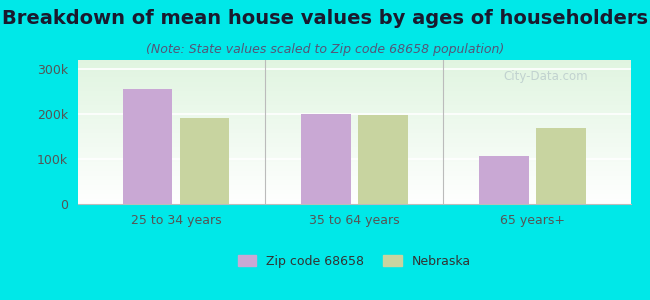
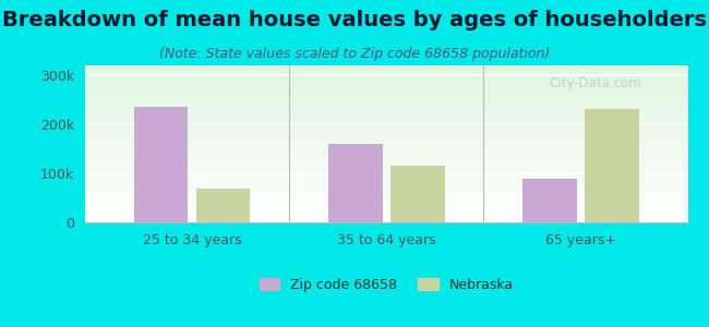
Zip code 68658/25 to 34 years: 255k -> 235k
Nebraska/25 to 34 years: 190k -> 70k
Zip code 68658/35 to 64 years: 200k -> 160k
Nebraska/35 to 64 years: 197k -> 115k
Zip code 68658/65 years+: 107k -> 90k
Nebraska/65 years+: 168k -> 230k
